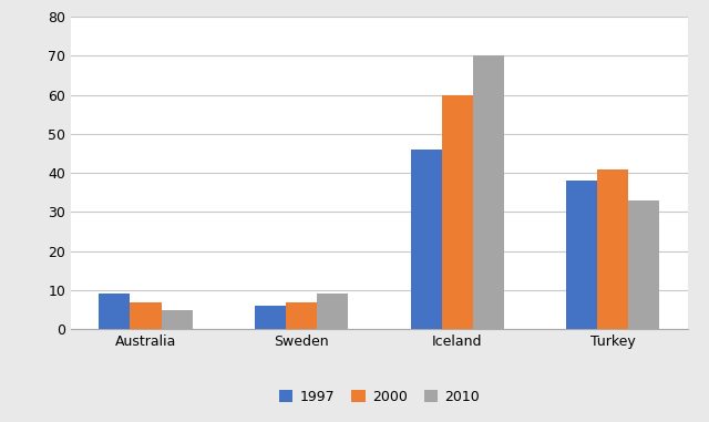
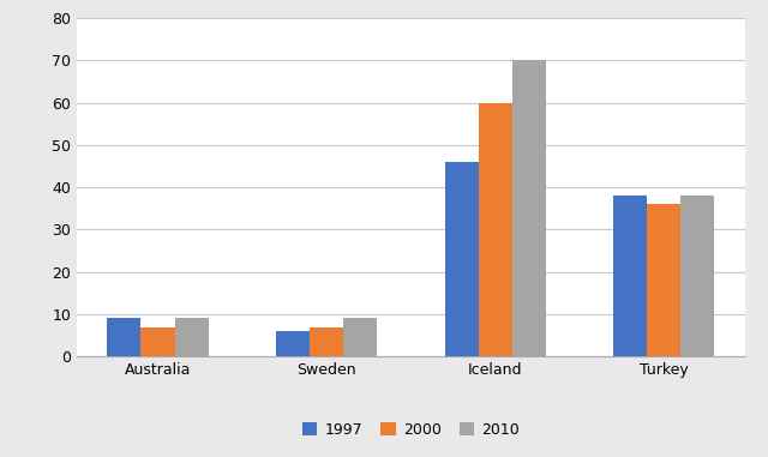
2010/Australia: 5 -> 9
2000/Turkey: 41 -> 36
2010/Turkey: 33 -> 38
